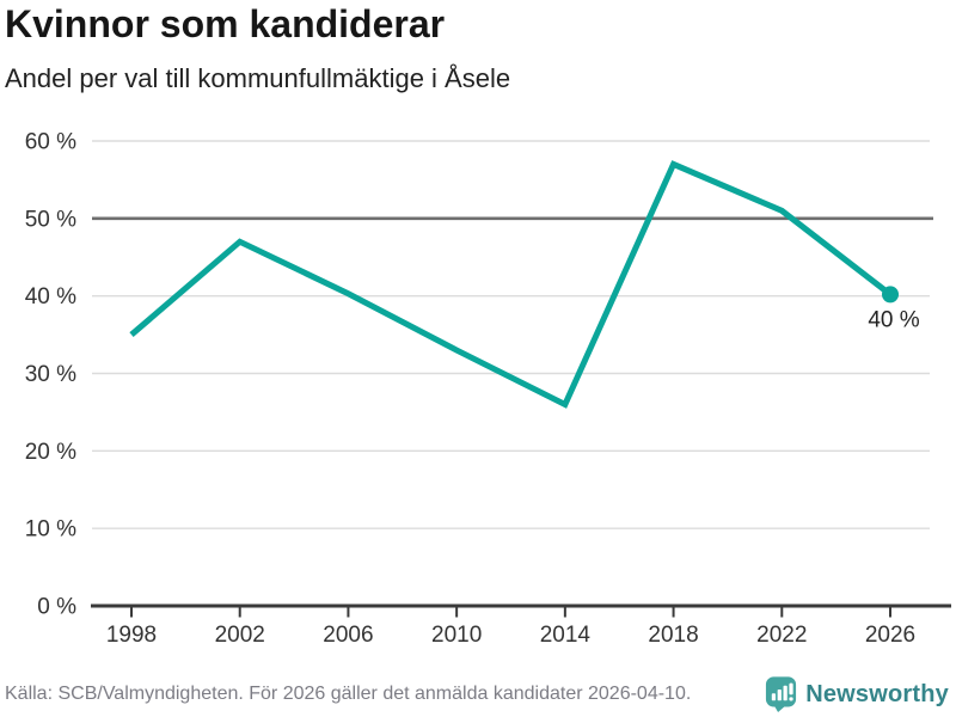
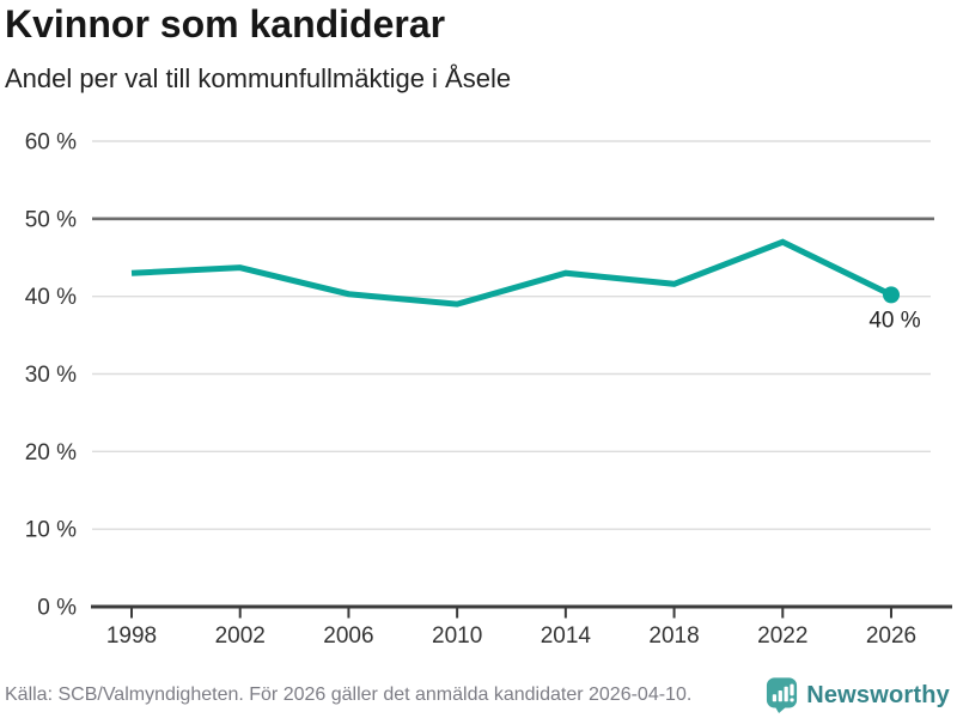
1998: 35% -> 43%
2002: 47% -> 44%
2010: 33% -> 39%
2014: 26% -> 43%
2018: 57% -> 42%
2022: 51% -> 47%
